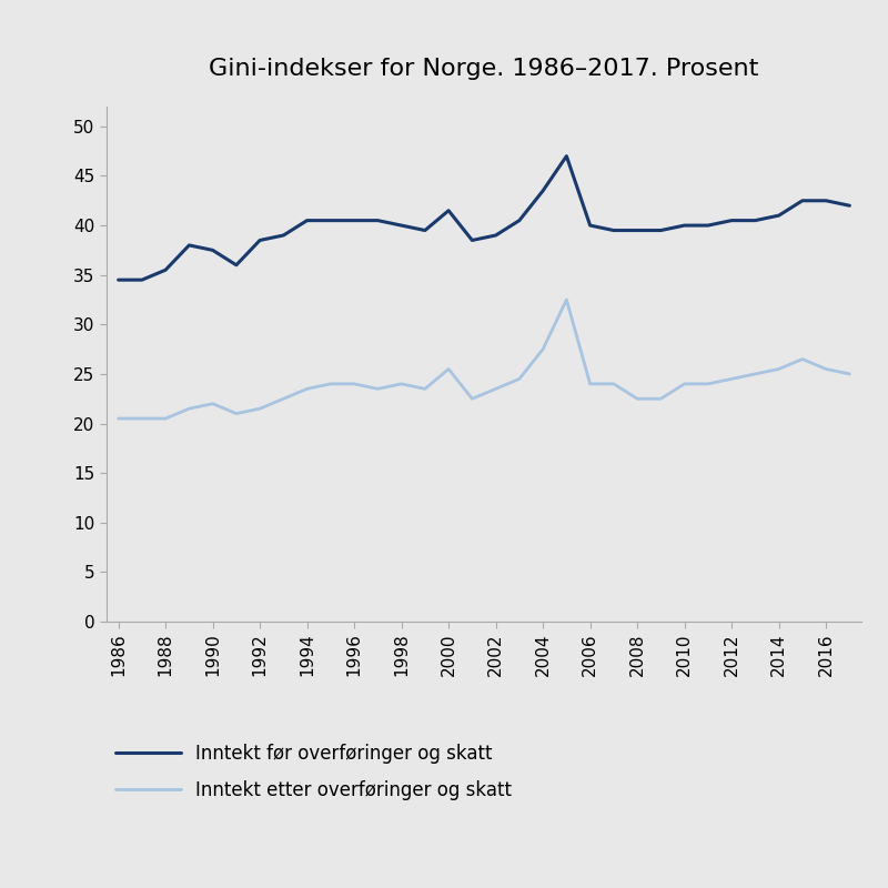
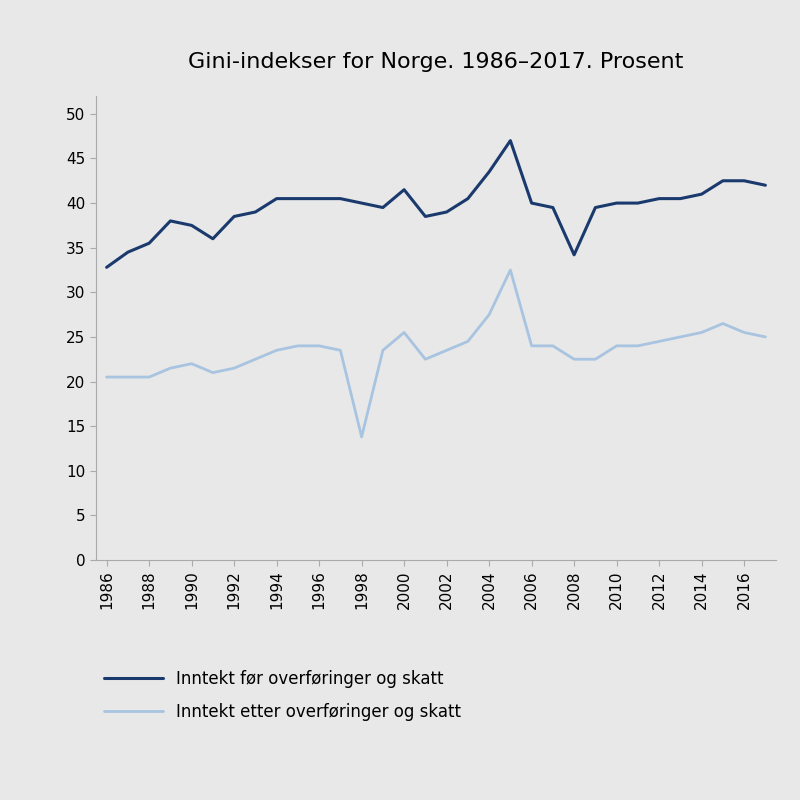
Inntekt før overføringer og skatt/1986: 34.5 -> 32.8
Inntekt etter overføringer og skatt/1998: 24.0 -> 13.8
Inntekt før overføringer og skatt/2008: 39.5 -> 34.2
